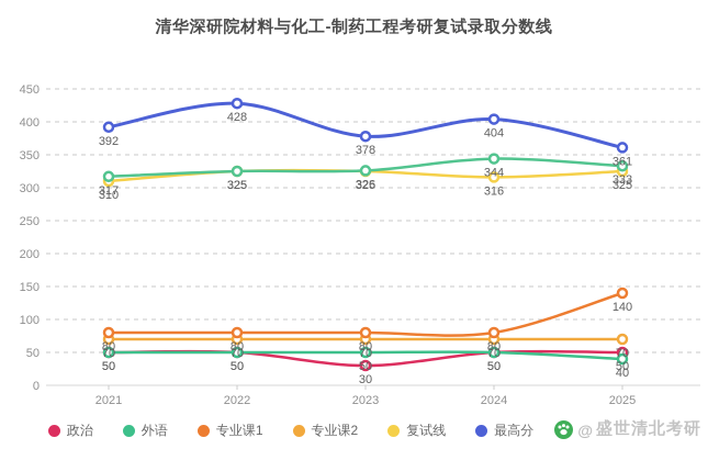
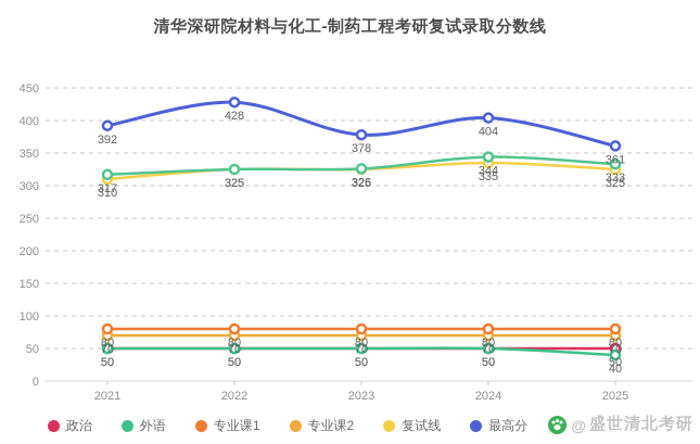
政治/2023: 30 -> 50
复试线/2024: 316 -> 335
专业课1/2025: 140 -> 80
